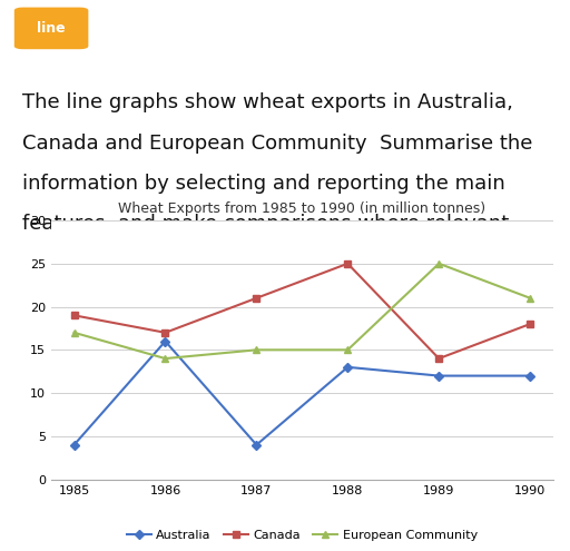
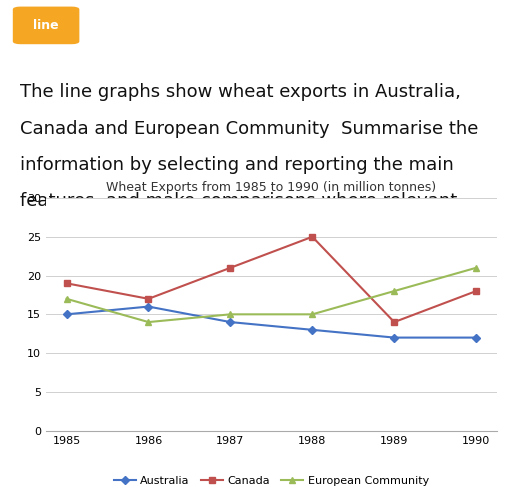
Australia/1985: 4 -> 15
Australia/1987: 4 -> 14
European Community/1989: 25 -> 18
